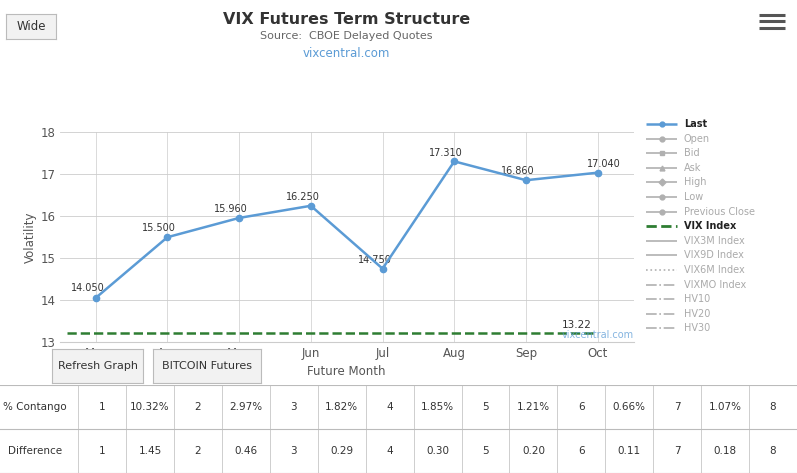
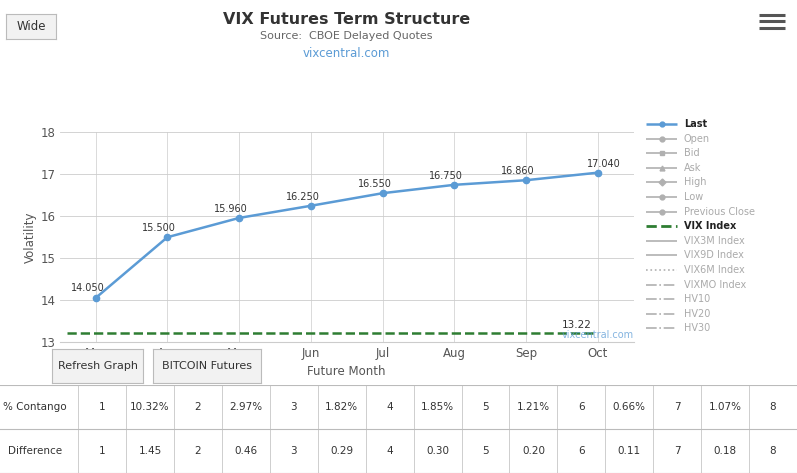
Jul: 14.750 -> 16.550
Aug: 17.310 -> 16.750
